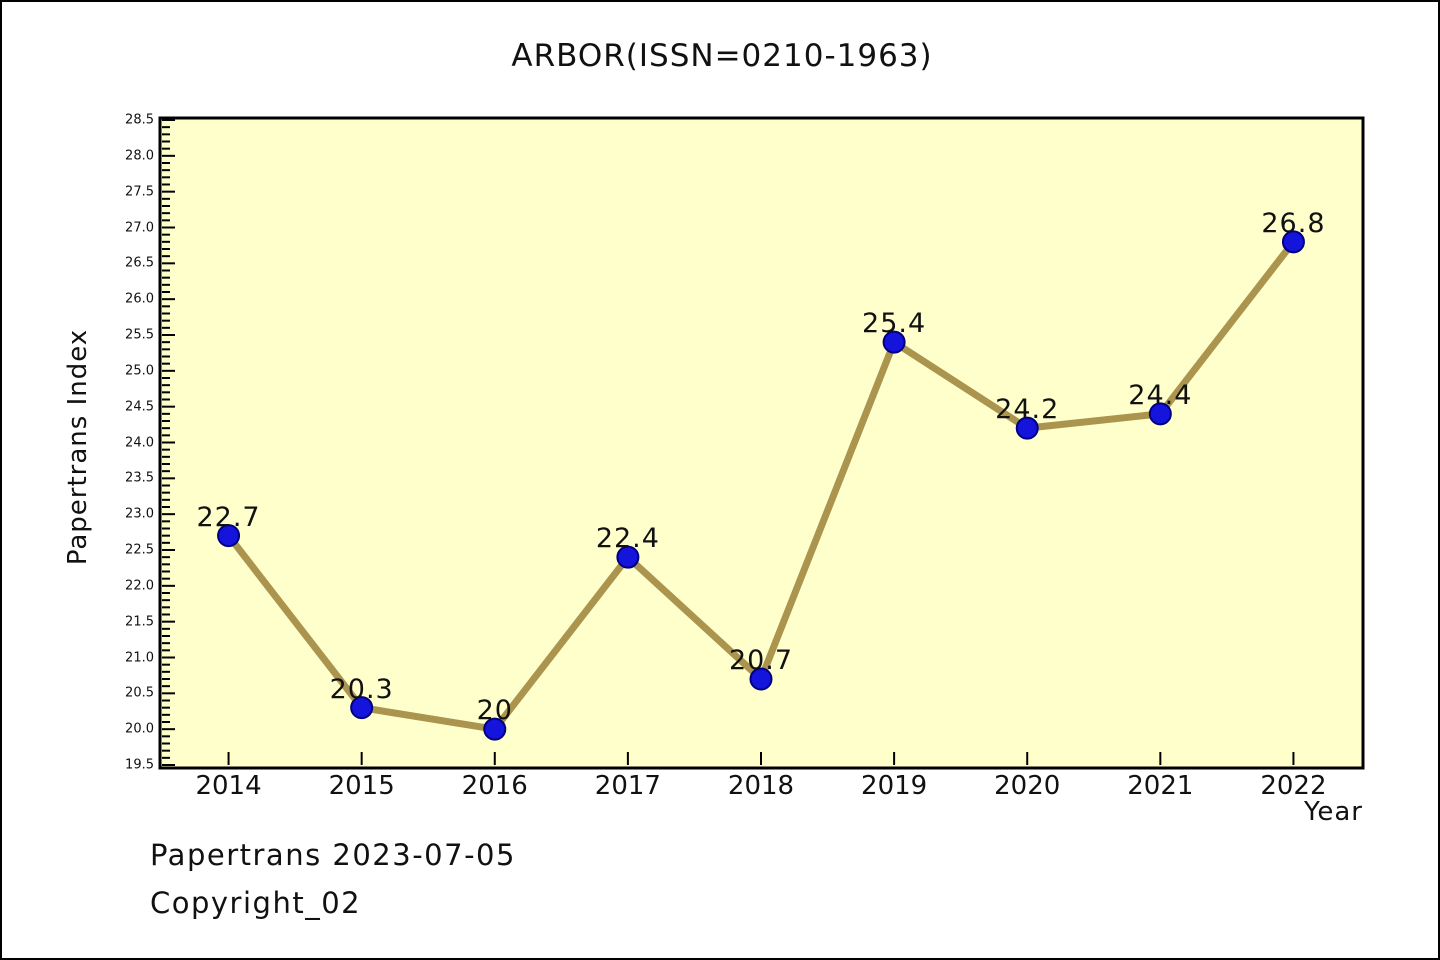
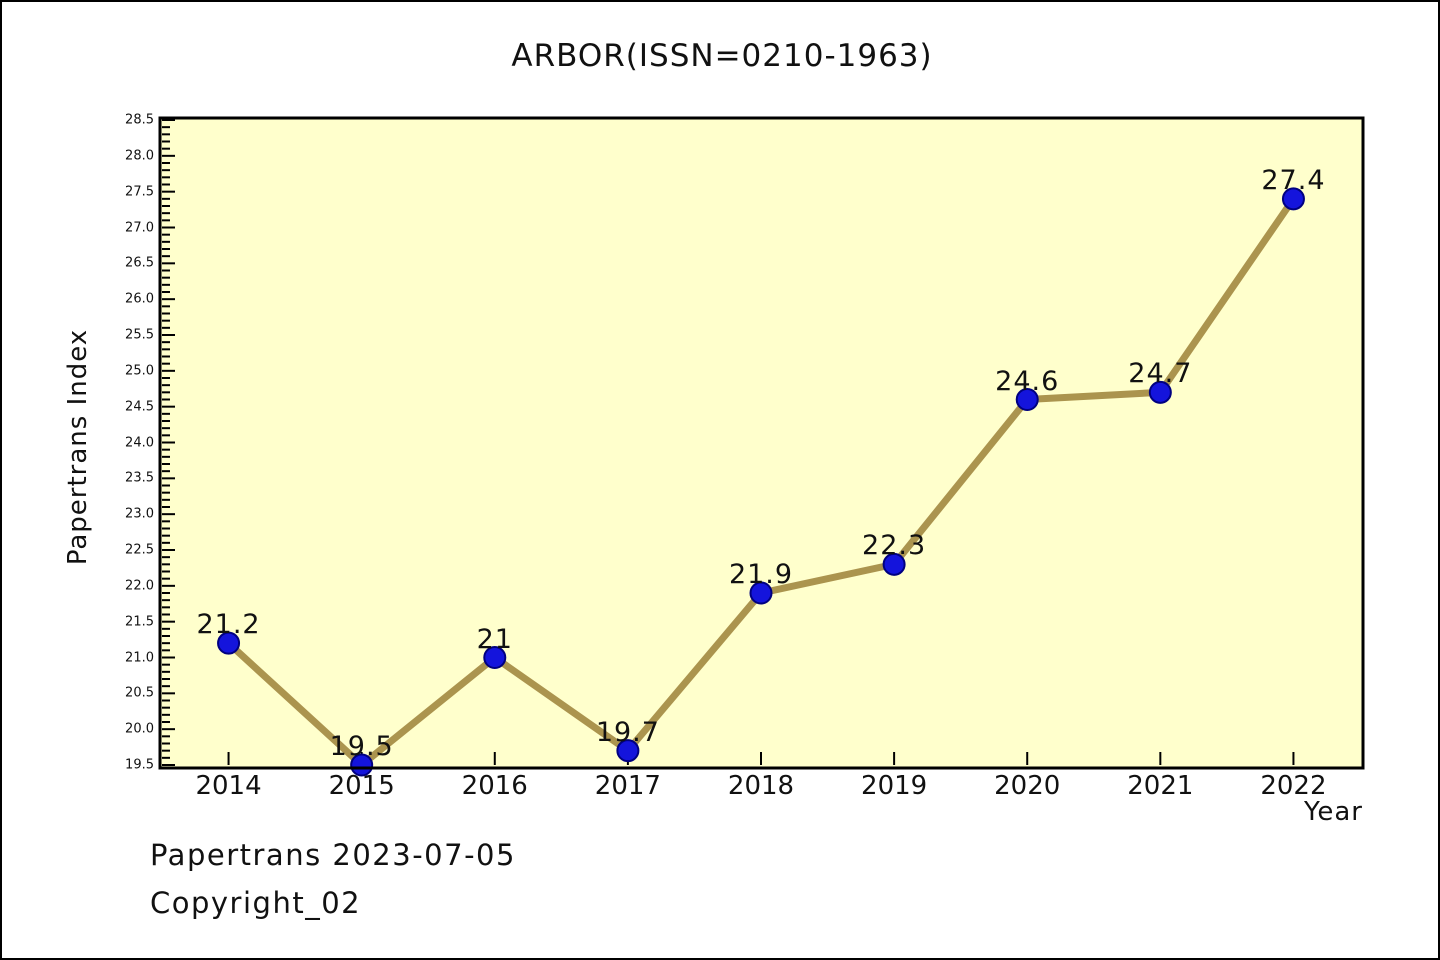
2014: 22.7 -> 21.2
2015: 20.3 -> 19.5
2016: 20 -> 21
2017: 22.4 -> 19.7
2018: 20.7 -> 21.9
2019: 25.4 -> 22.3
2020: 24.2 -> 24.6
2021: 24.4 -> 24.7
2022: 26.8 -> 27.4
